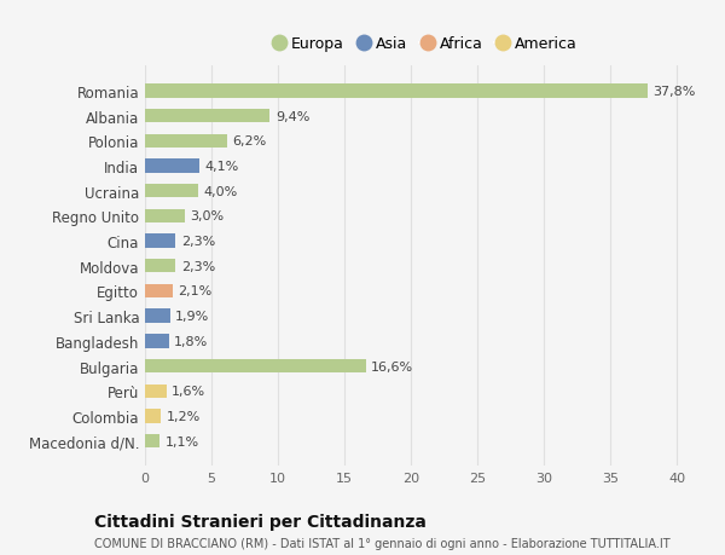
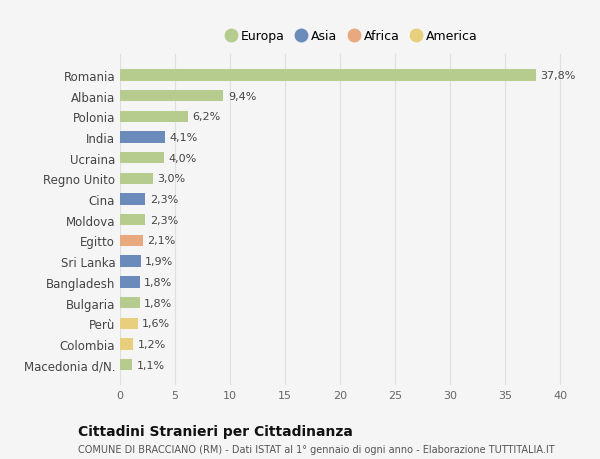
Bulgaria: 16,6% -> 1,8%
